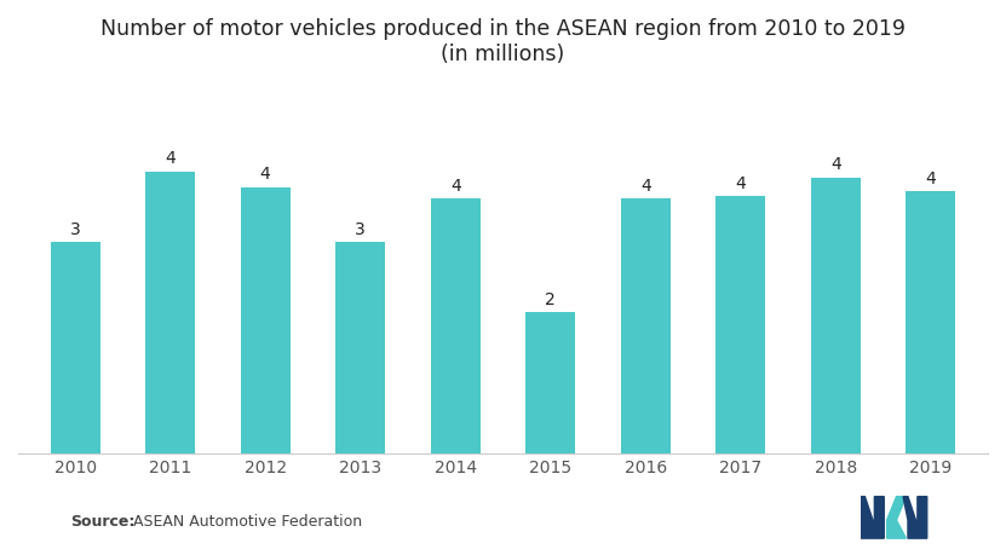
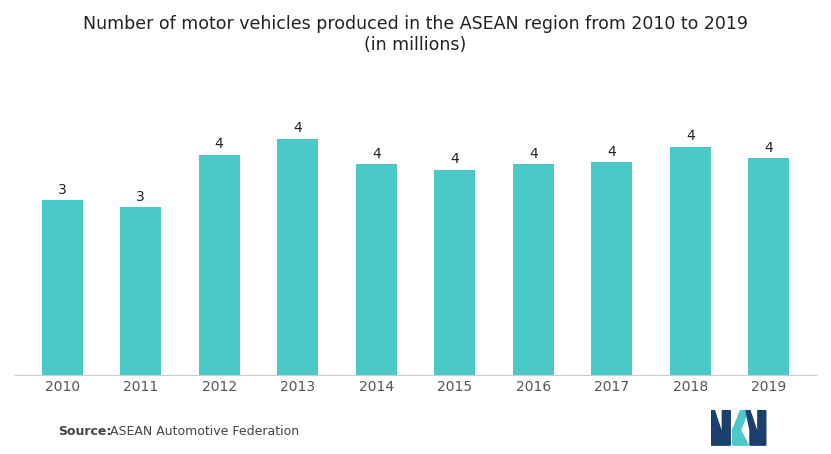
2011: 4 -> 3
2013: 3 -> 4
2015: 2 -> 4
